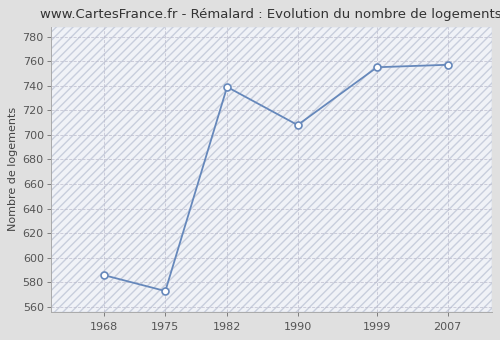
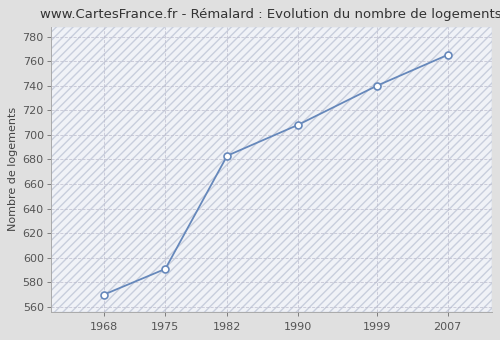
1968: 586 -> 570
1975: 573 -> 591
1982: 739 -> 683
1999: 755 -> 740
2007: 757 -> 765
